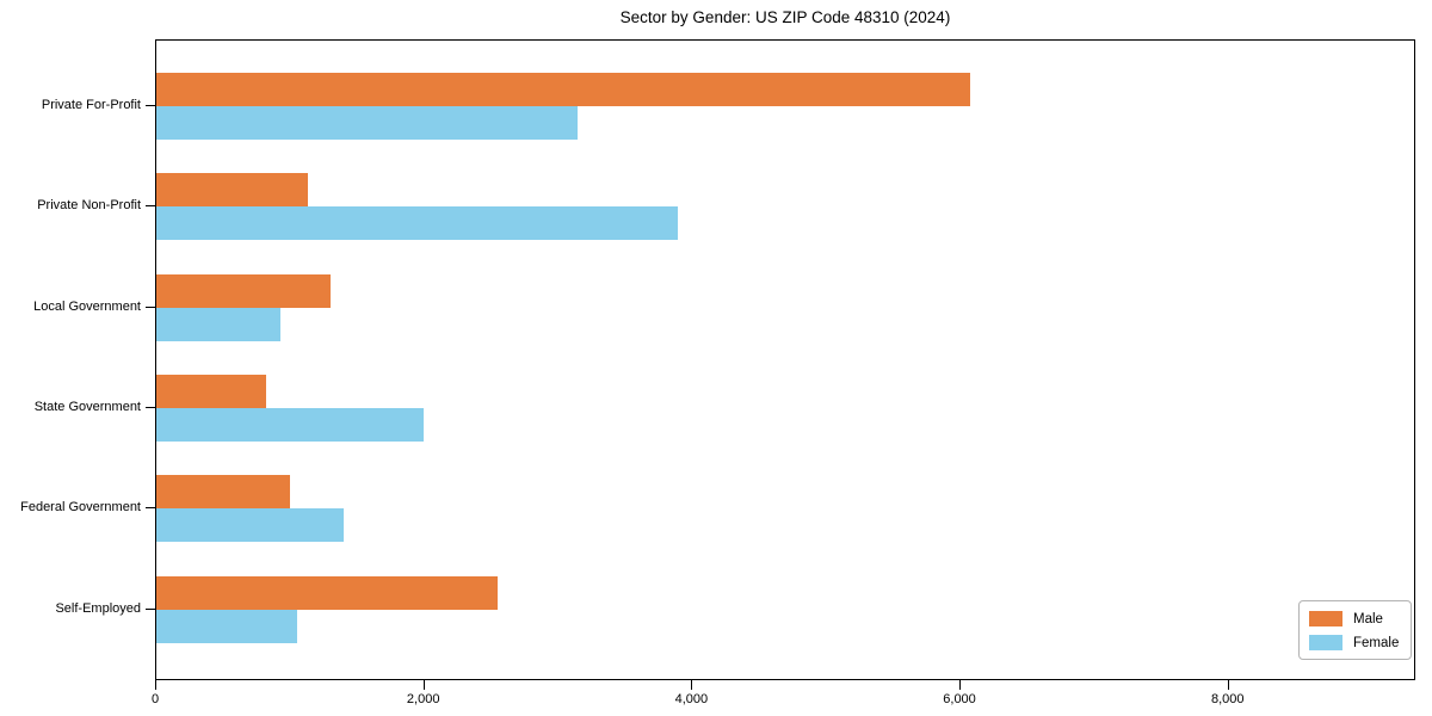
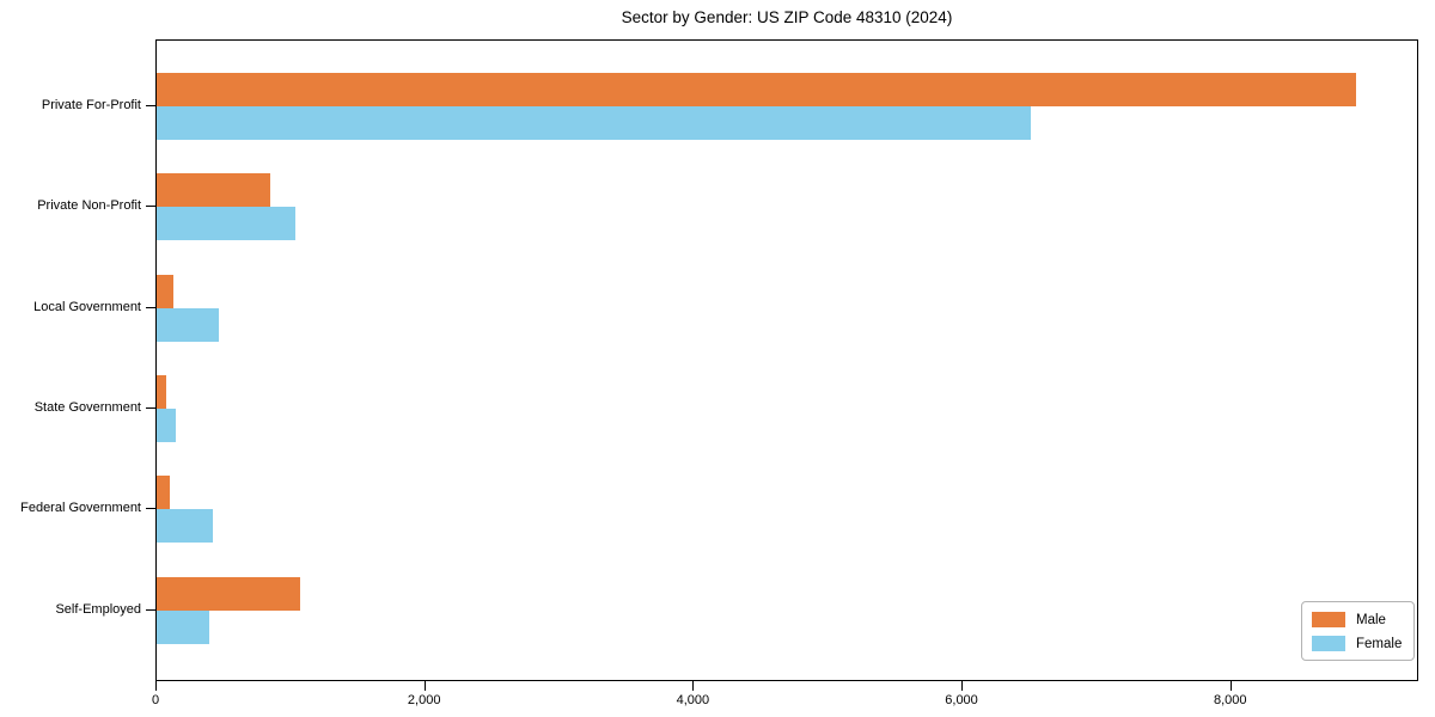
Male/Private For-Profit: 6070 -> 8930
Female/Private For-Profit: 3140 -> 6510
Male/Private Non-Profit: 1130 -> 840
Female/Private Non-Profit: 3890 -> 1030
Male/Local Government: 1300 -> 120
Female/Local Government: 930 -> 460
Male/State Government: 820 -> 70
Female/State Government: 1990 -> 140
Male/Federal Government: 1000 -> 100
Female/Federal Government: 1400 -> 420
Male/Self-Employed: 2550 -> 1060
Female/Self-Employed: 1050 -> 390
